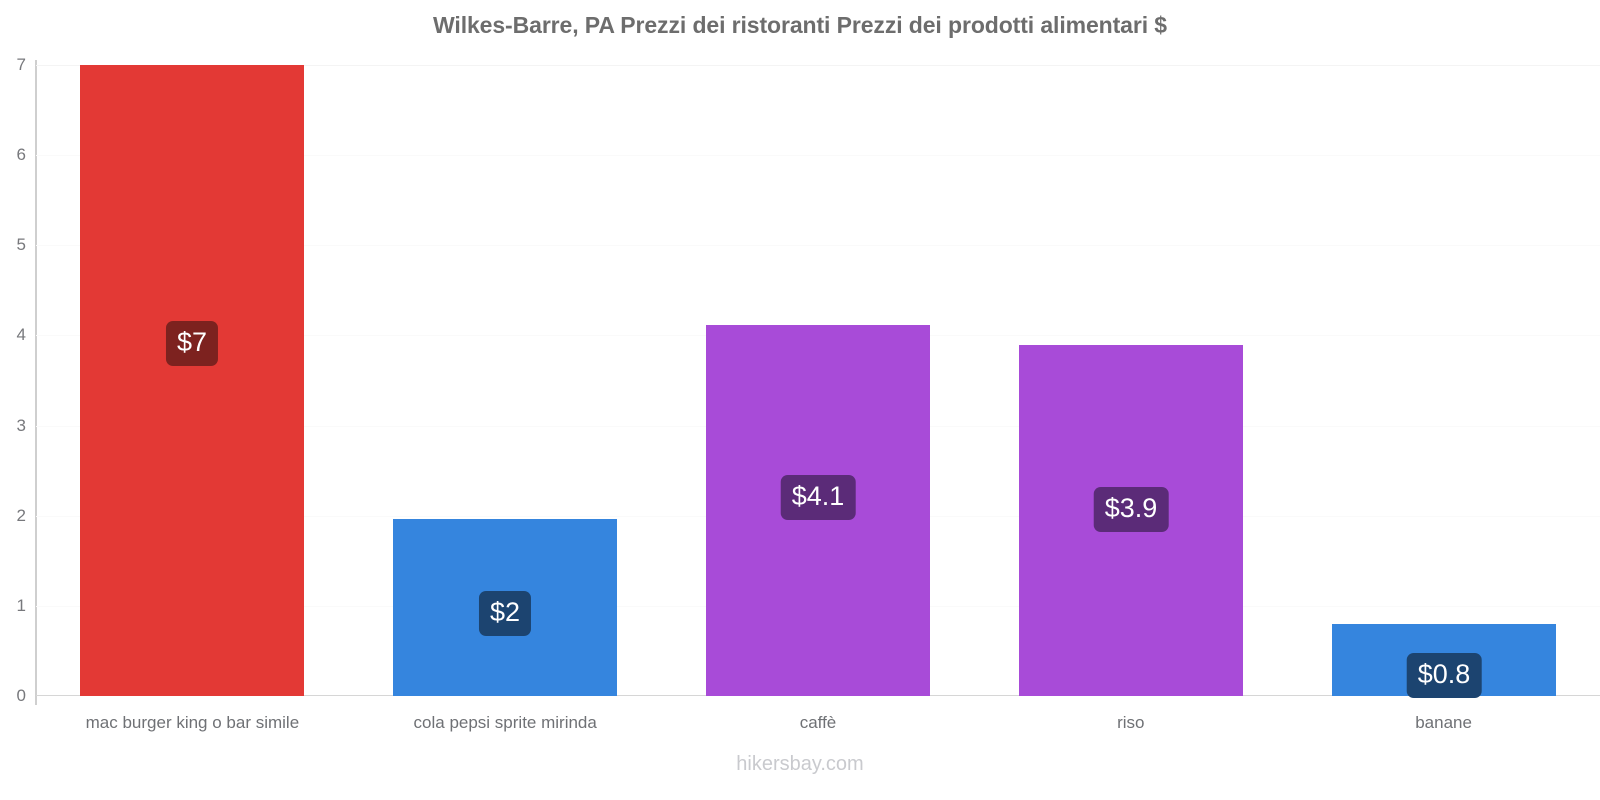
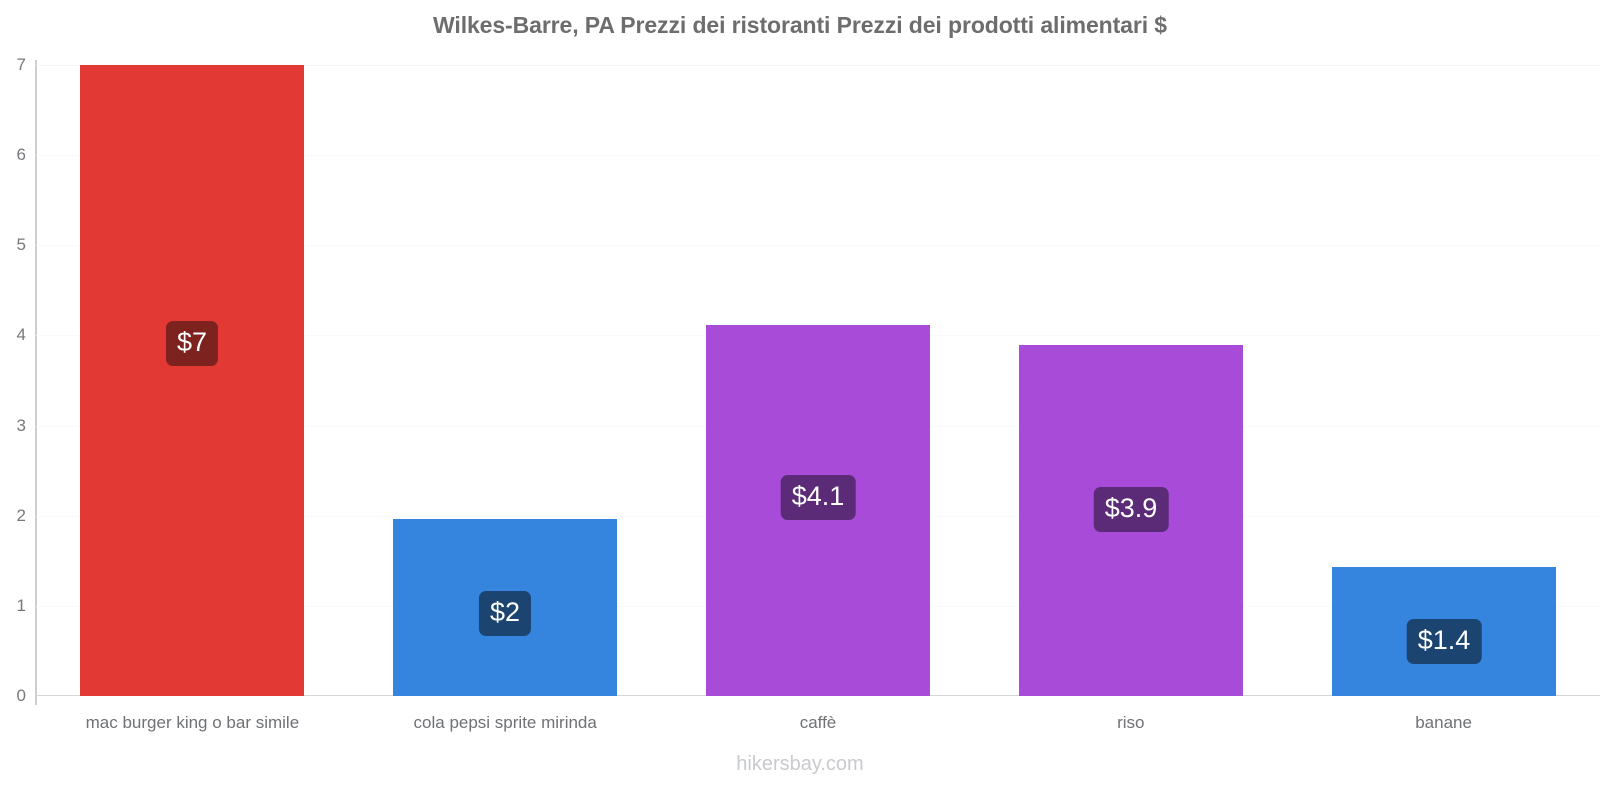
banane: $0.8 -> $1.4
